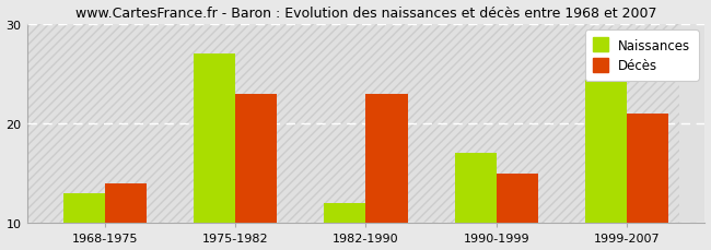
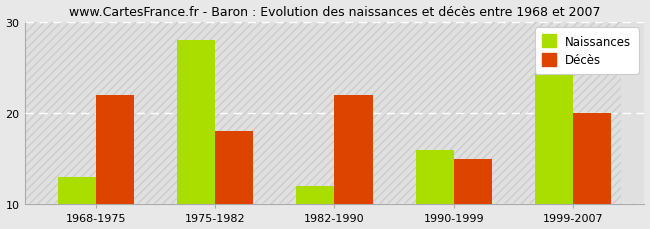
Décès/1968-1975: 14 -> 22
Naissances/1975-1982: 27 -> 28
Décès/1975-1982: 23 -> 18
Décès/1982-1990: 23 -> 22
Naissances/1990-1999: 17 -> 16
Décès/1999-2007: 21 -> 20
